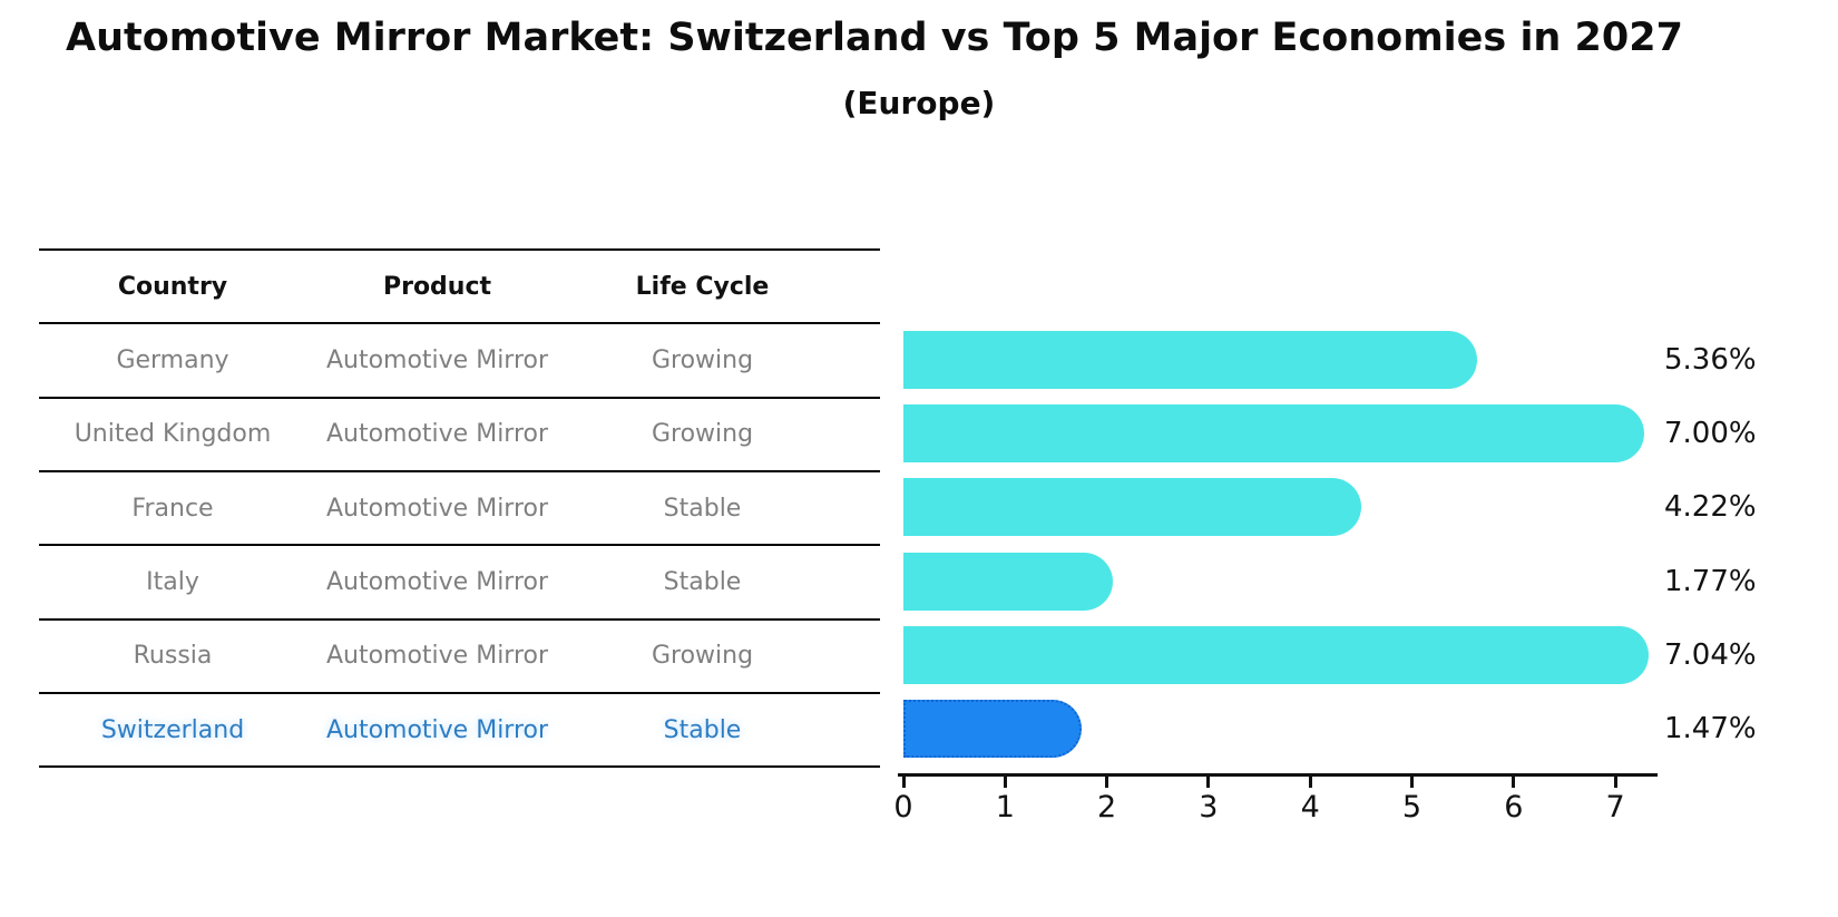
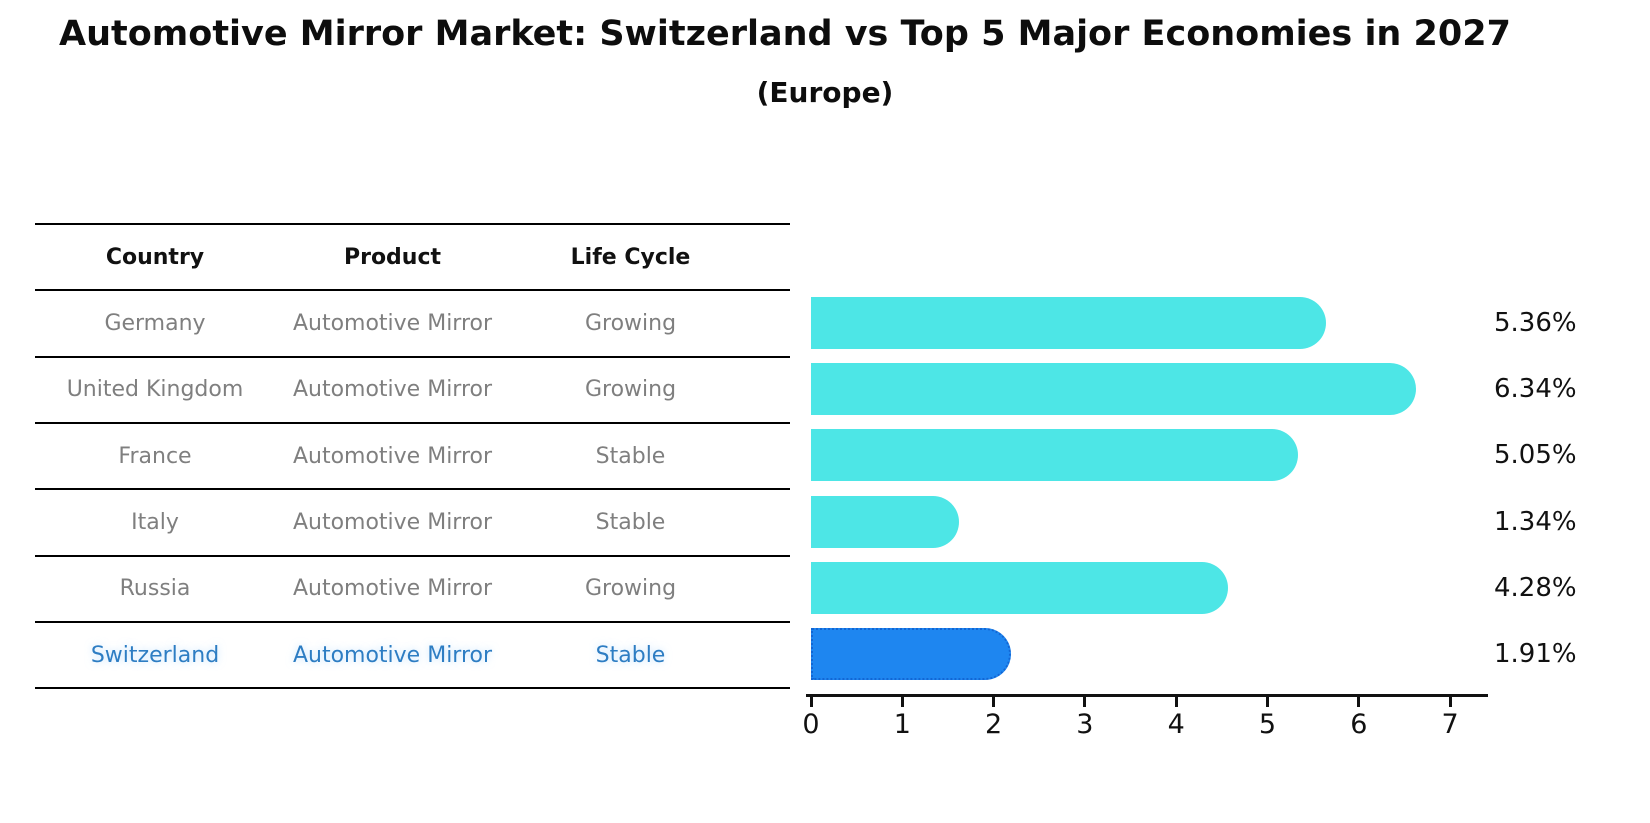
United Kingdom: 7.00% -> 6.34%
France: 4.22% -> 5.05%
Italy: 1.77% -> 1.34%
Russia: 7.04% -> 4.28%
Switzerland: 1.47% -> 1.91%
